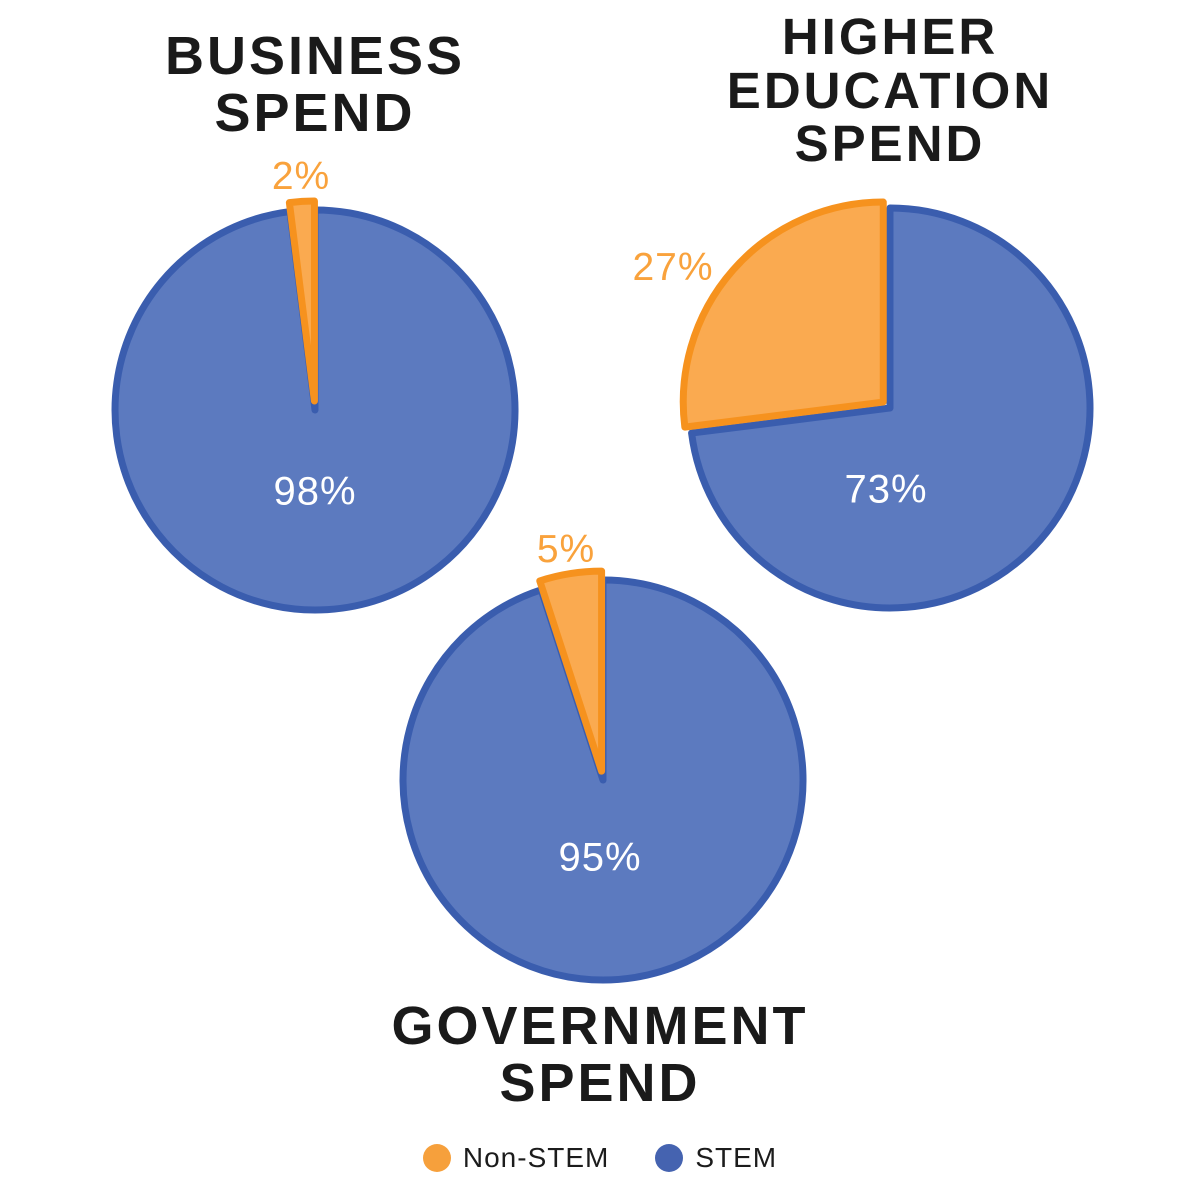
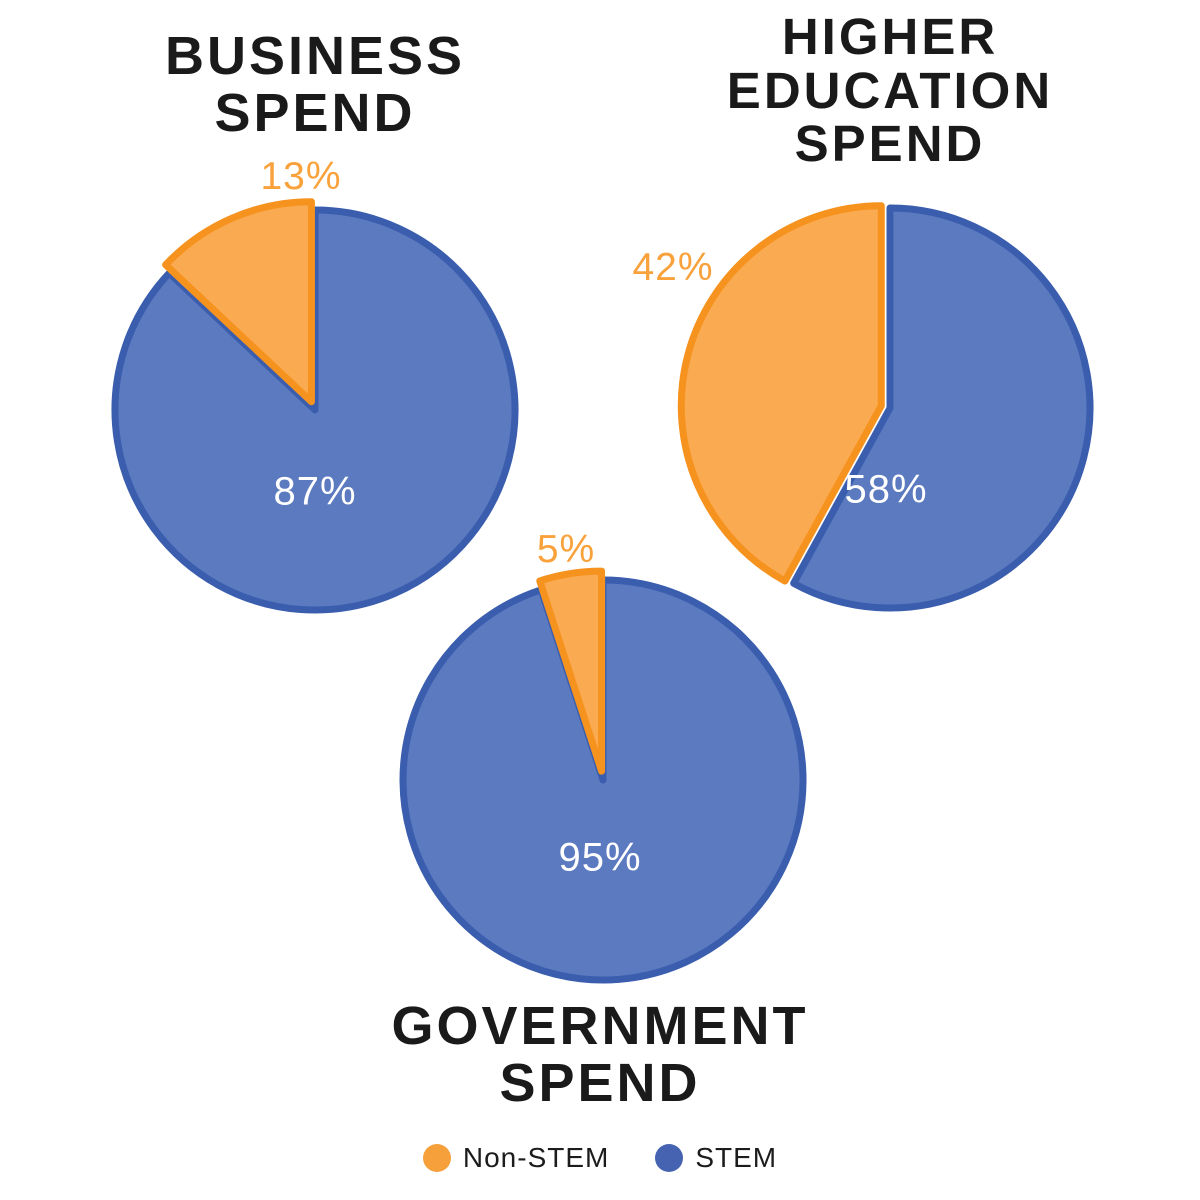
BUSINESS SPEND/STEM: 98% -> 87%
BUSINESS SPEND/Non-STEM: 2% -> 13%
HIGHER EDUCATION SPEND/STEM: 73% -> 58%
HIGHER EDUCATION SPEND/Non-STEM: 27% -> 42%
